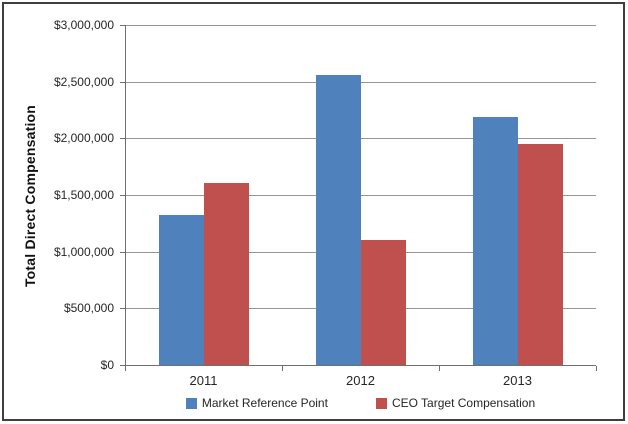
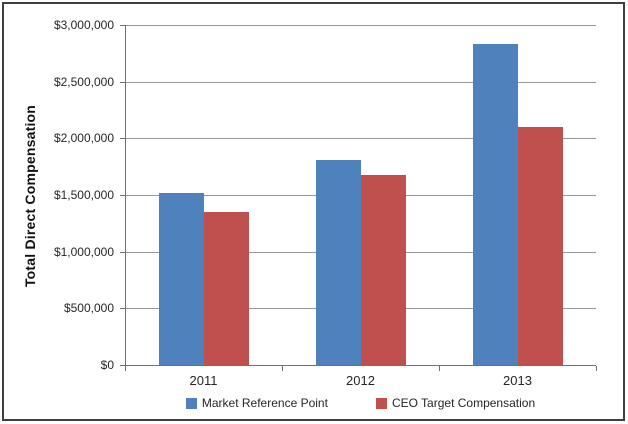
Market Reference Point/2011: $1320000 -> $1520000
CEO Target Compensation/2011: $1610000 -> $1350000
Market Reference Point/2012: $2560000 -> $1810000
CEO Target Compensation/2012: $1100000 -> $1680000
Market Reference Point/2013: $2190000 -> $2830000
CEO Target Compensation/2013: $1950000 -> $2100000
